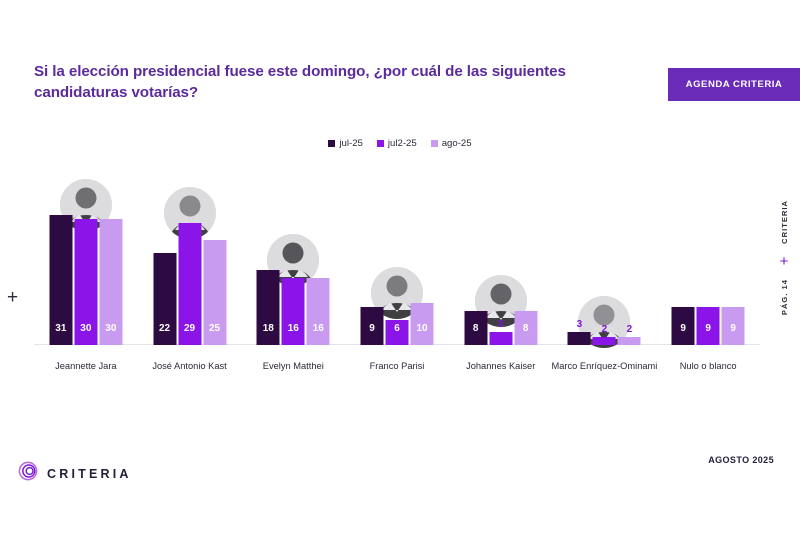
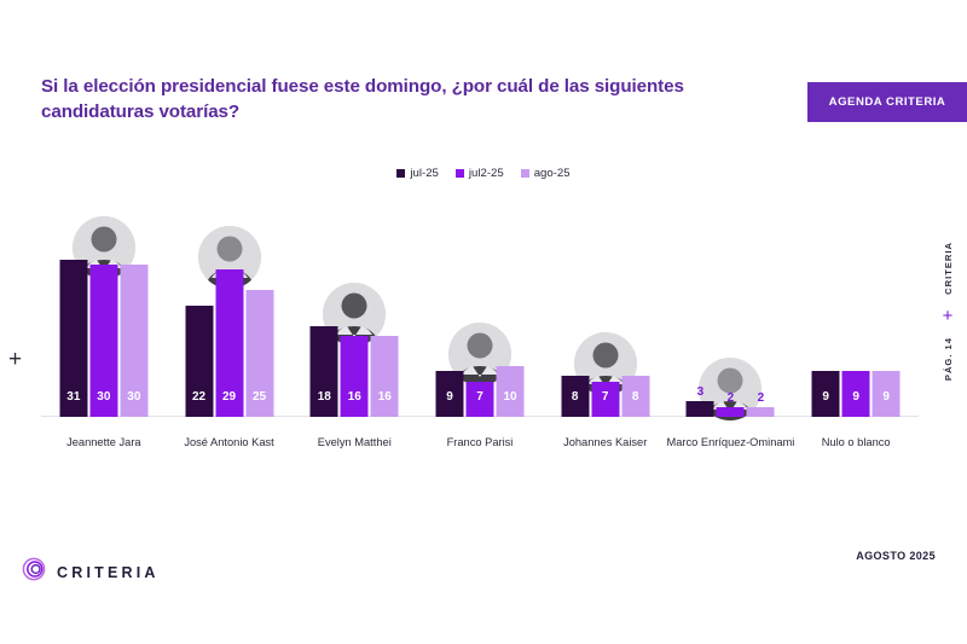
jul2-25/Franco Parisi: 6 -> 7
jul2-25/Johannes Kaiser: 3 -> 7
